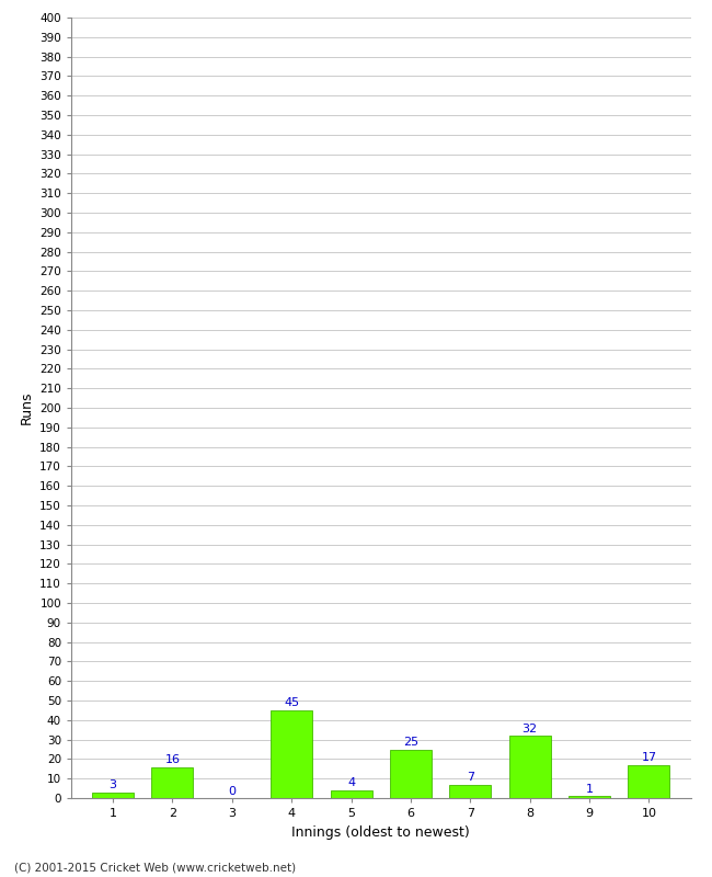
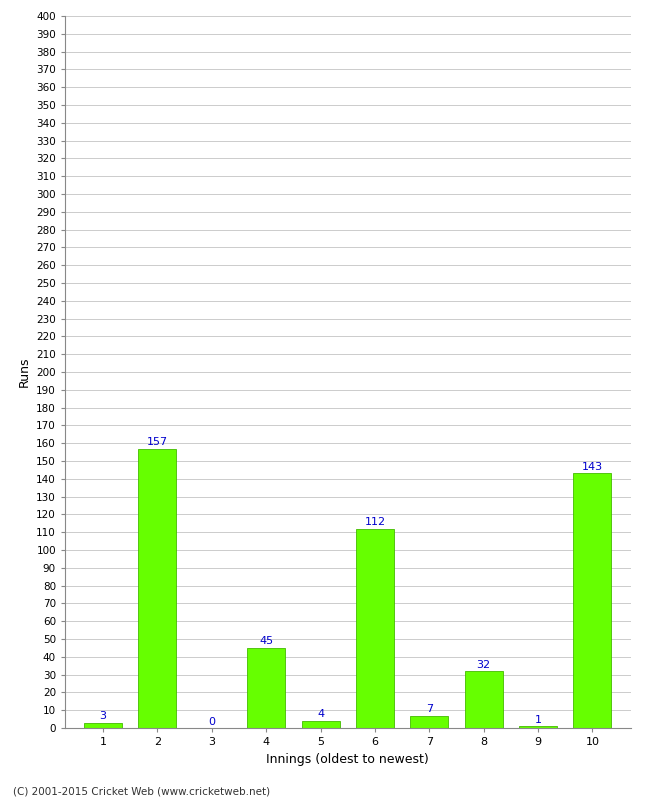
2: 16 -> 157
6: 25 -> 112
10: 17 -> 143
